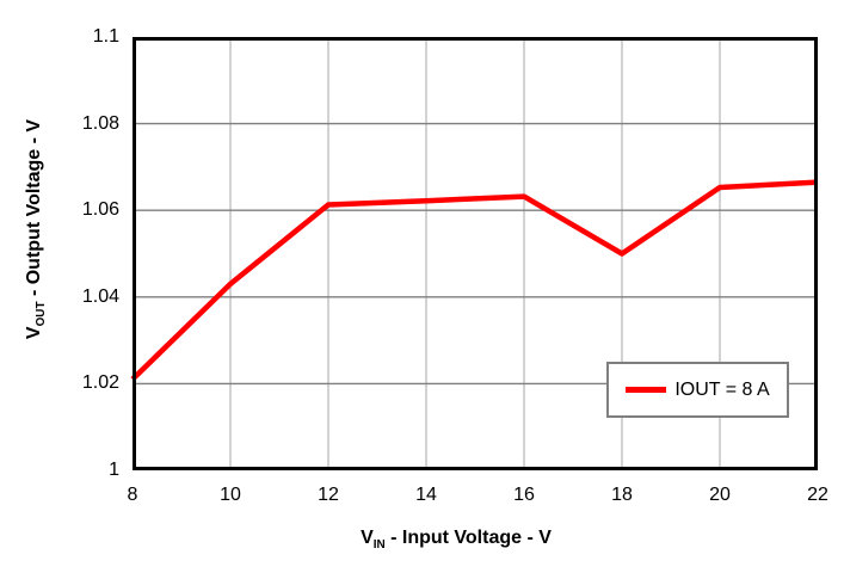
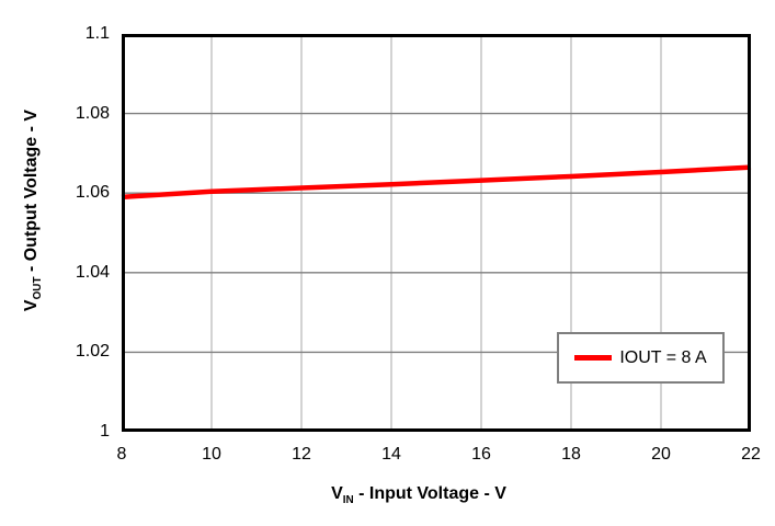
8: 1.021 -> 1.059
10: 1.043 -> 1.060
18: 1.050 -> 1.064
